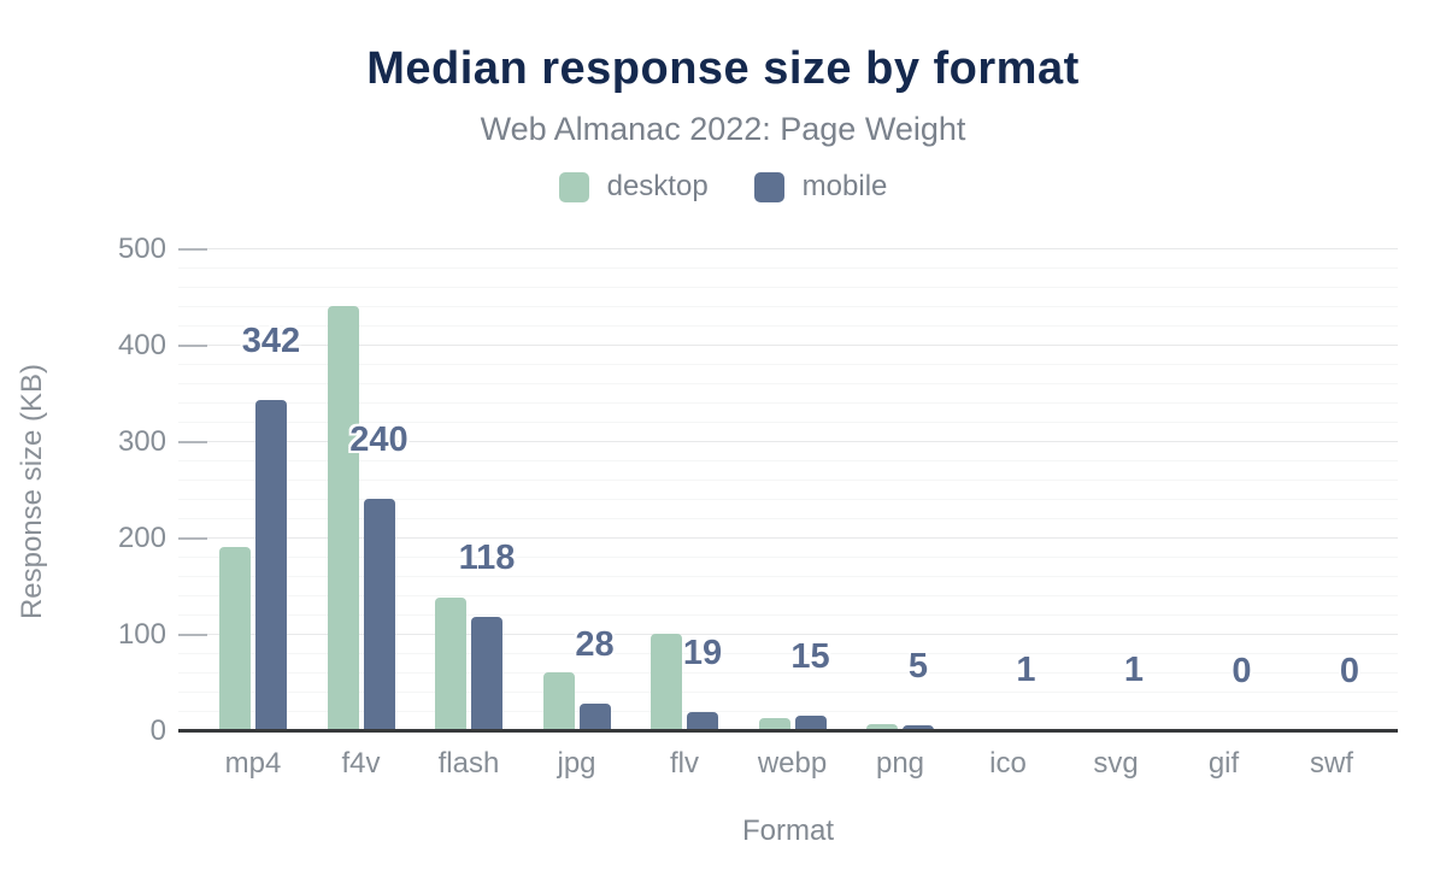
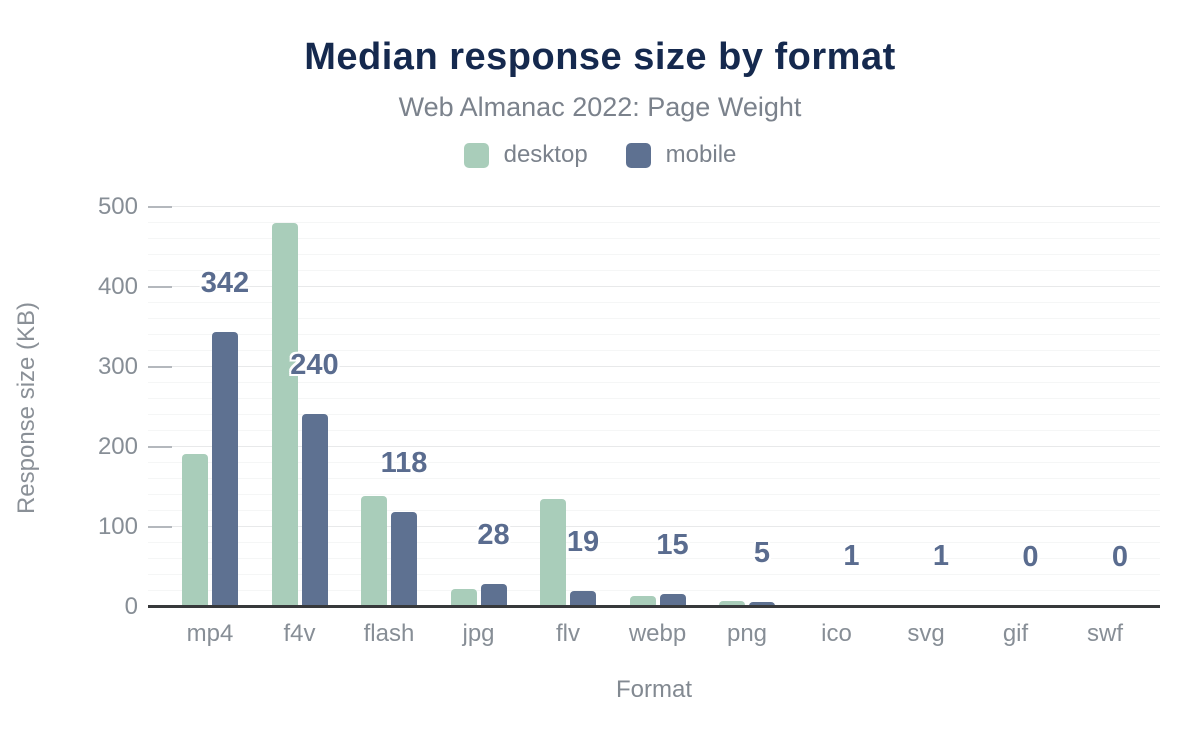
desktop/f4v: 440 -> 480
desktop/jpg: 60 -> 20
desktop/flv: 100 -> 130
